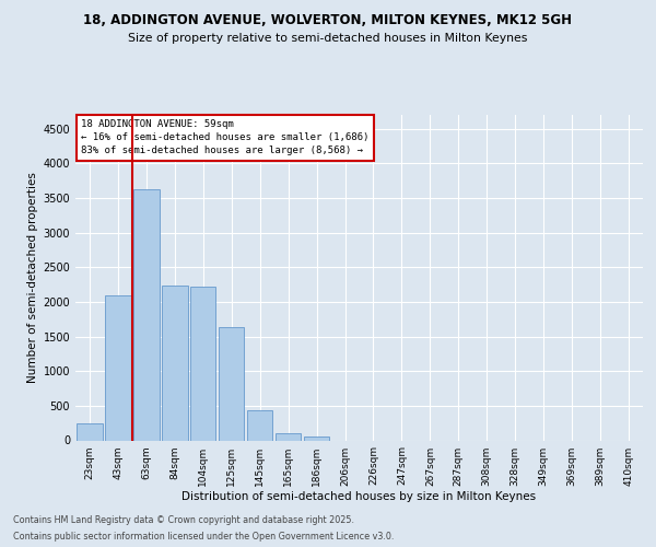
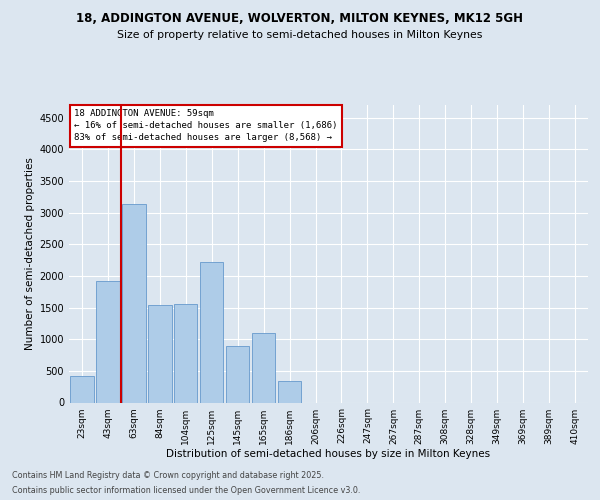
23sqm: 250 -> 420
43sqm: 2100 -> 1920
63sqm: 3620 -> 3140
84sqm: 2240 -> 1540
104sqm: 2220 -> 1560
125sqm: 1640 -> 2220
145sqm: 430 -> 900
165sqm: 100 -> 1100
186sqm: 60 -> 340
